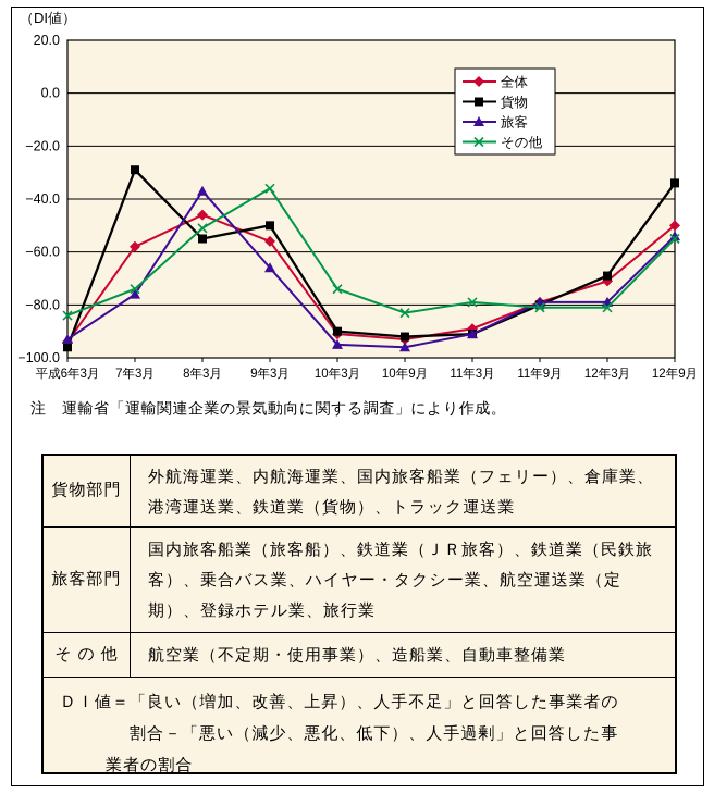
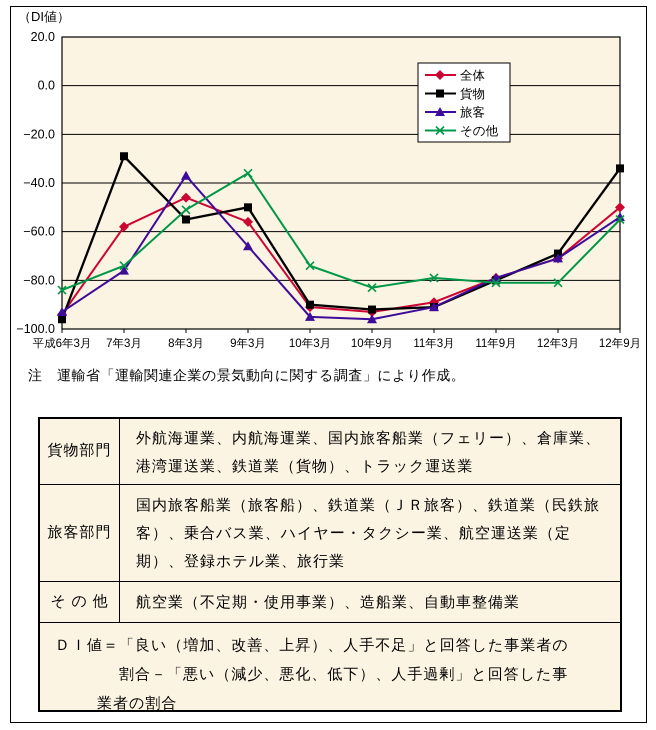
旅客/12年3月: -79 -> -71
